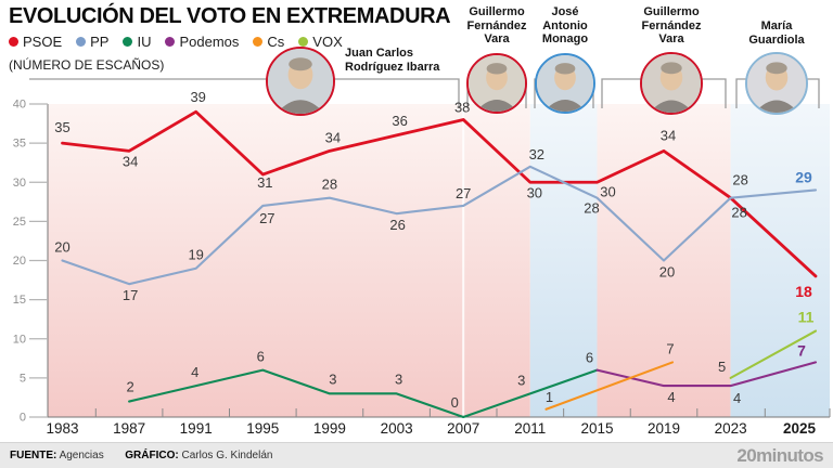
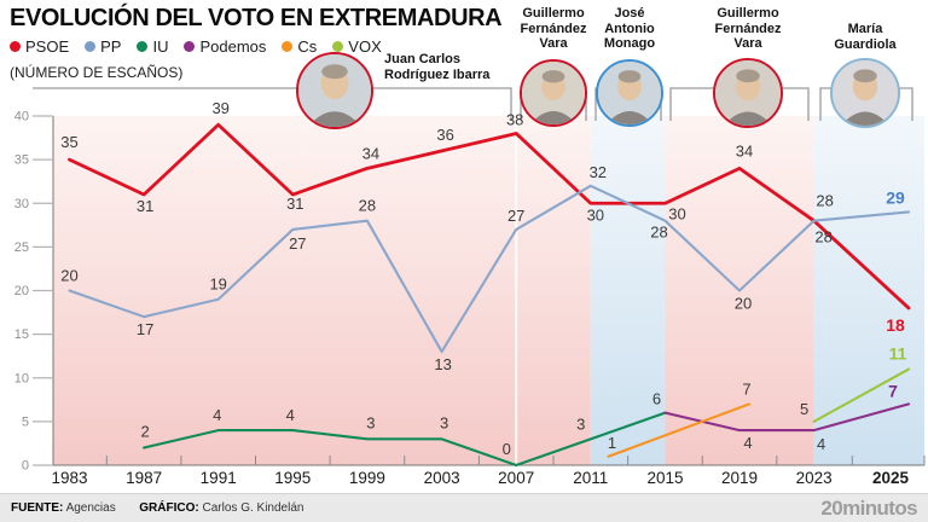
PSOE/1987: 34 -> 31
IU/1995: 6 -> 4
PP/2003: 26 -> 13
